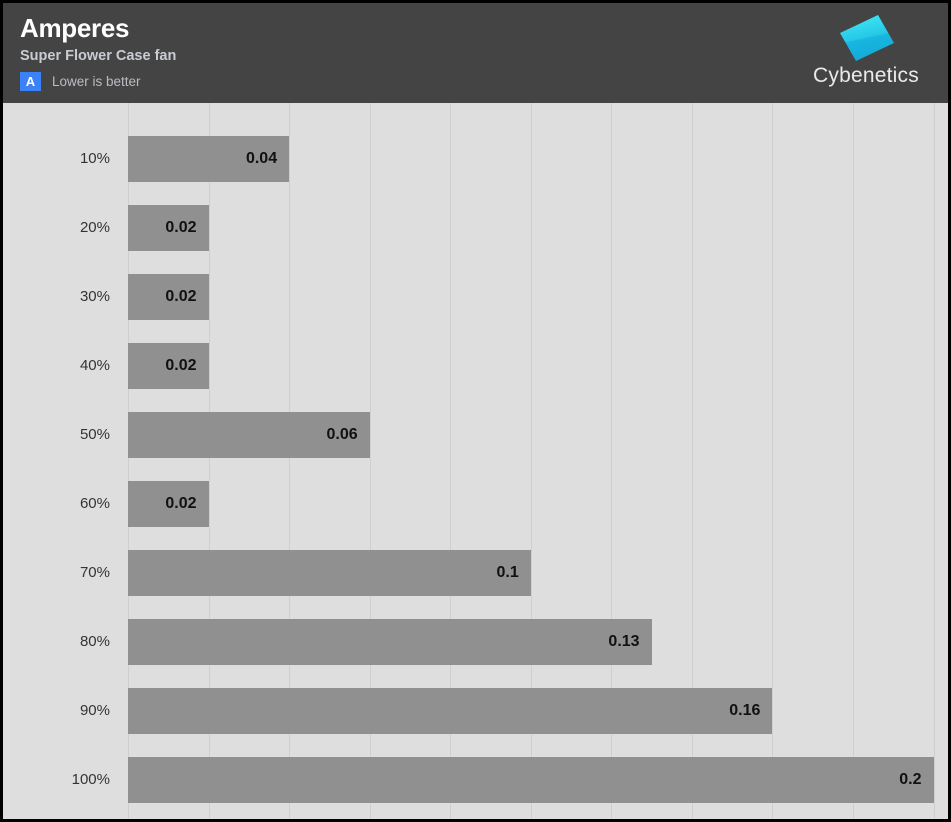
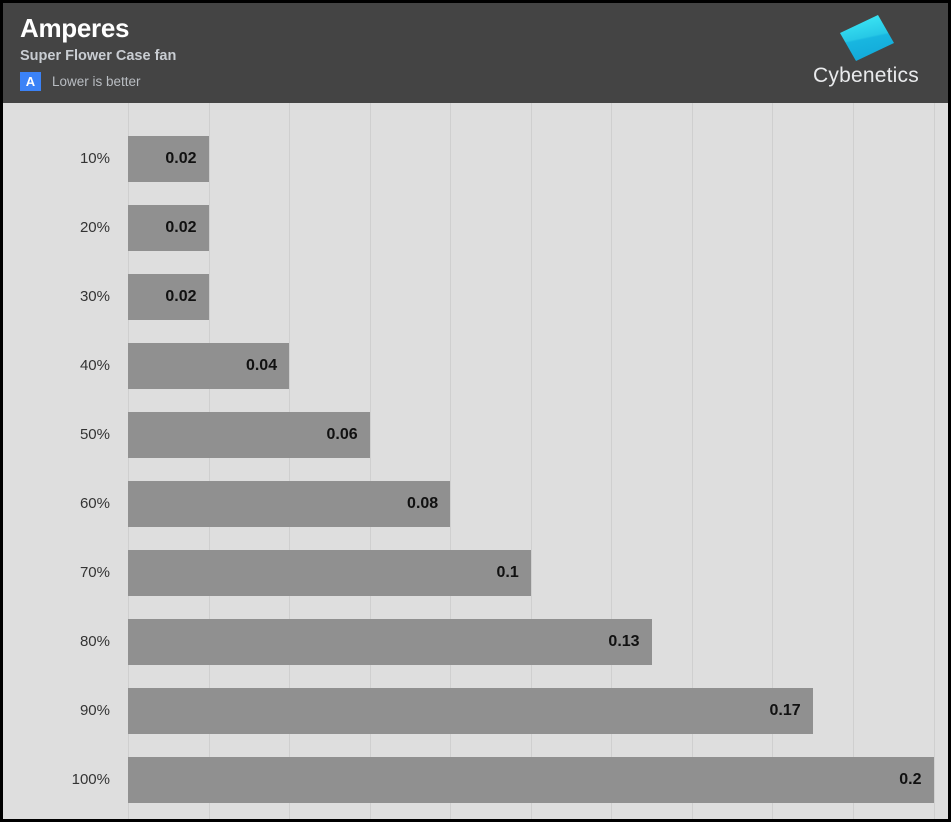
10%: 0.04 -> 0.02
40%: 0.02 -> 0.04
60%: 0.02 -> 0.08
90%: 0.16 -> 0.17
